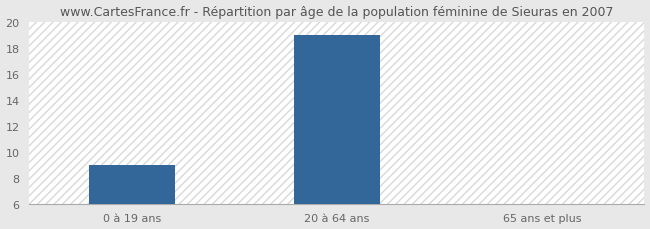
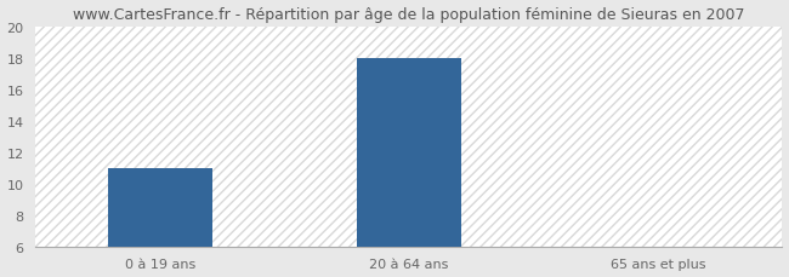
0 à 19 ans: 9 -> 11
20 à 64 ans: 19 -> 18
